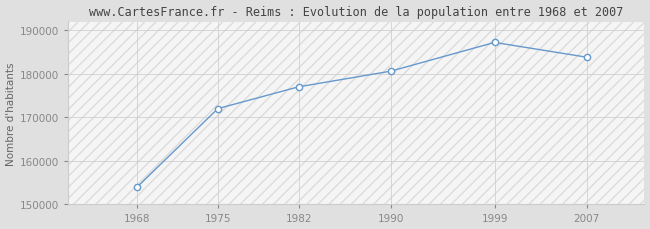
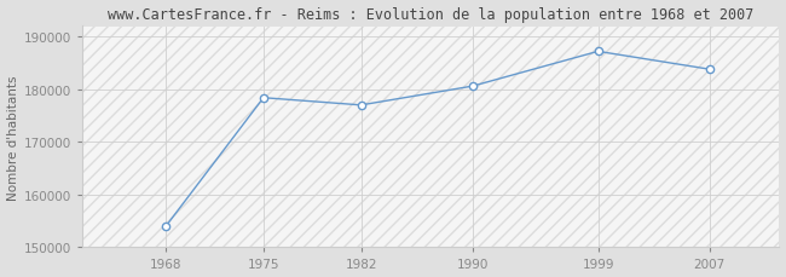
1975: 172000 -> 178400
